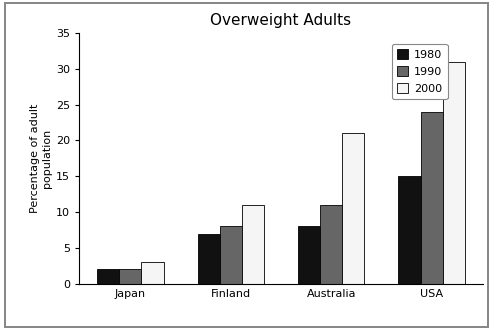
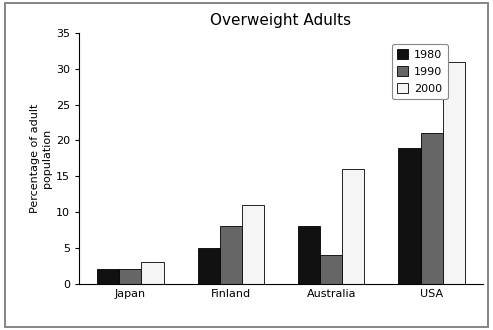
1980/Finland: 7 -> 5
1990/Australia: 11 -> 4
2000/Australia: 21 -> 16
1980/USA: 15 -> 19
1990/USA: 24 -> 21
